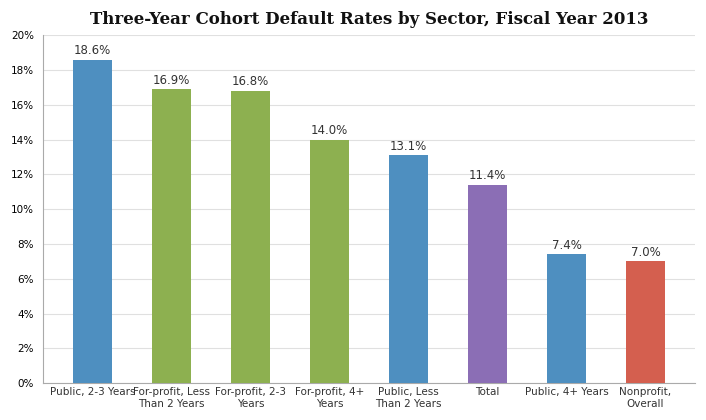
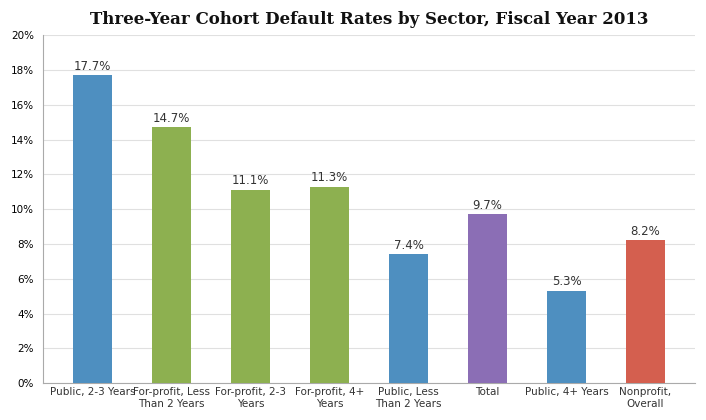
Public, 2-3 Years: 18.6% -> 17.7%
For-profit, Less Than 2 Years: 16.9% -> 14.7%
For-profit, 2-3 Years: 16.8% -> 11.1%
For-profit, 4+ Years: 14.0% -> 11.3%
Public, Less Than 2 Years: 13.1% -> 7.4%
Total: 11.4% -> 9.7%
Public, 4+ Years: 7.4% -> 5.3%
Nonprofit, Overall: 7.0% -> 8.2%
